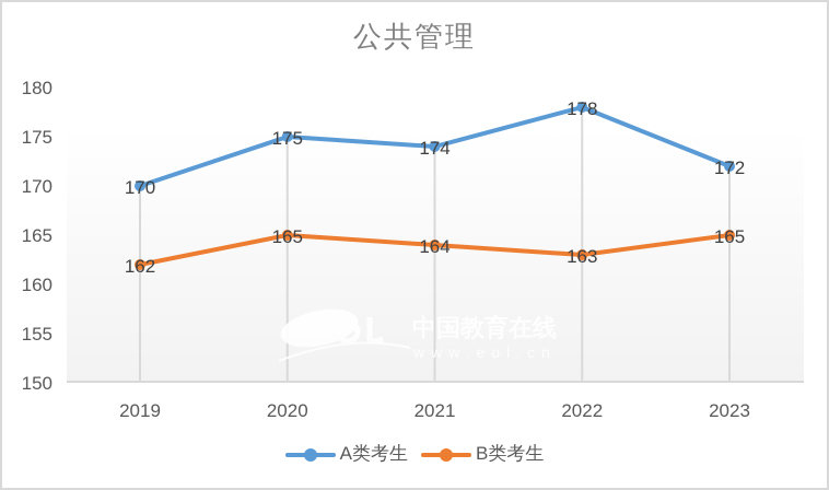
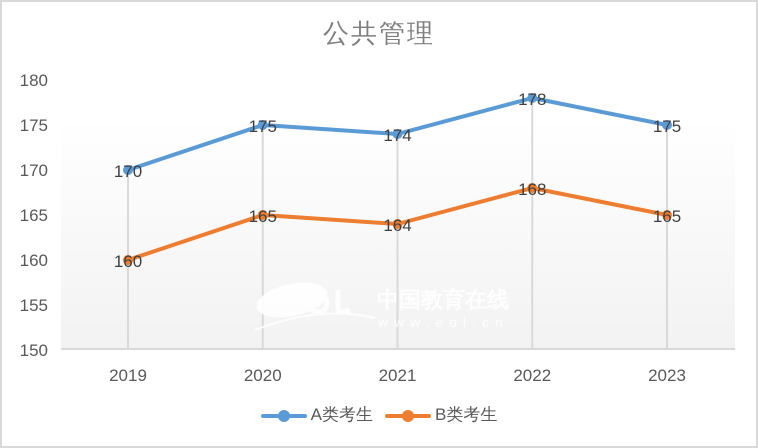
B类考生/2019: 162 -> 160
B类考生/2022: 163 -> 168
A类考生/2023: 172 -> 175
